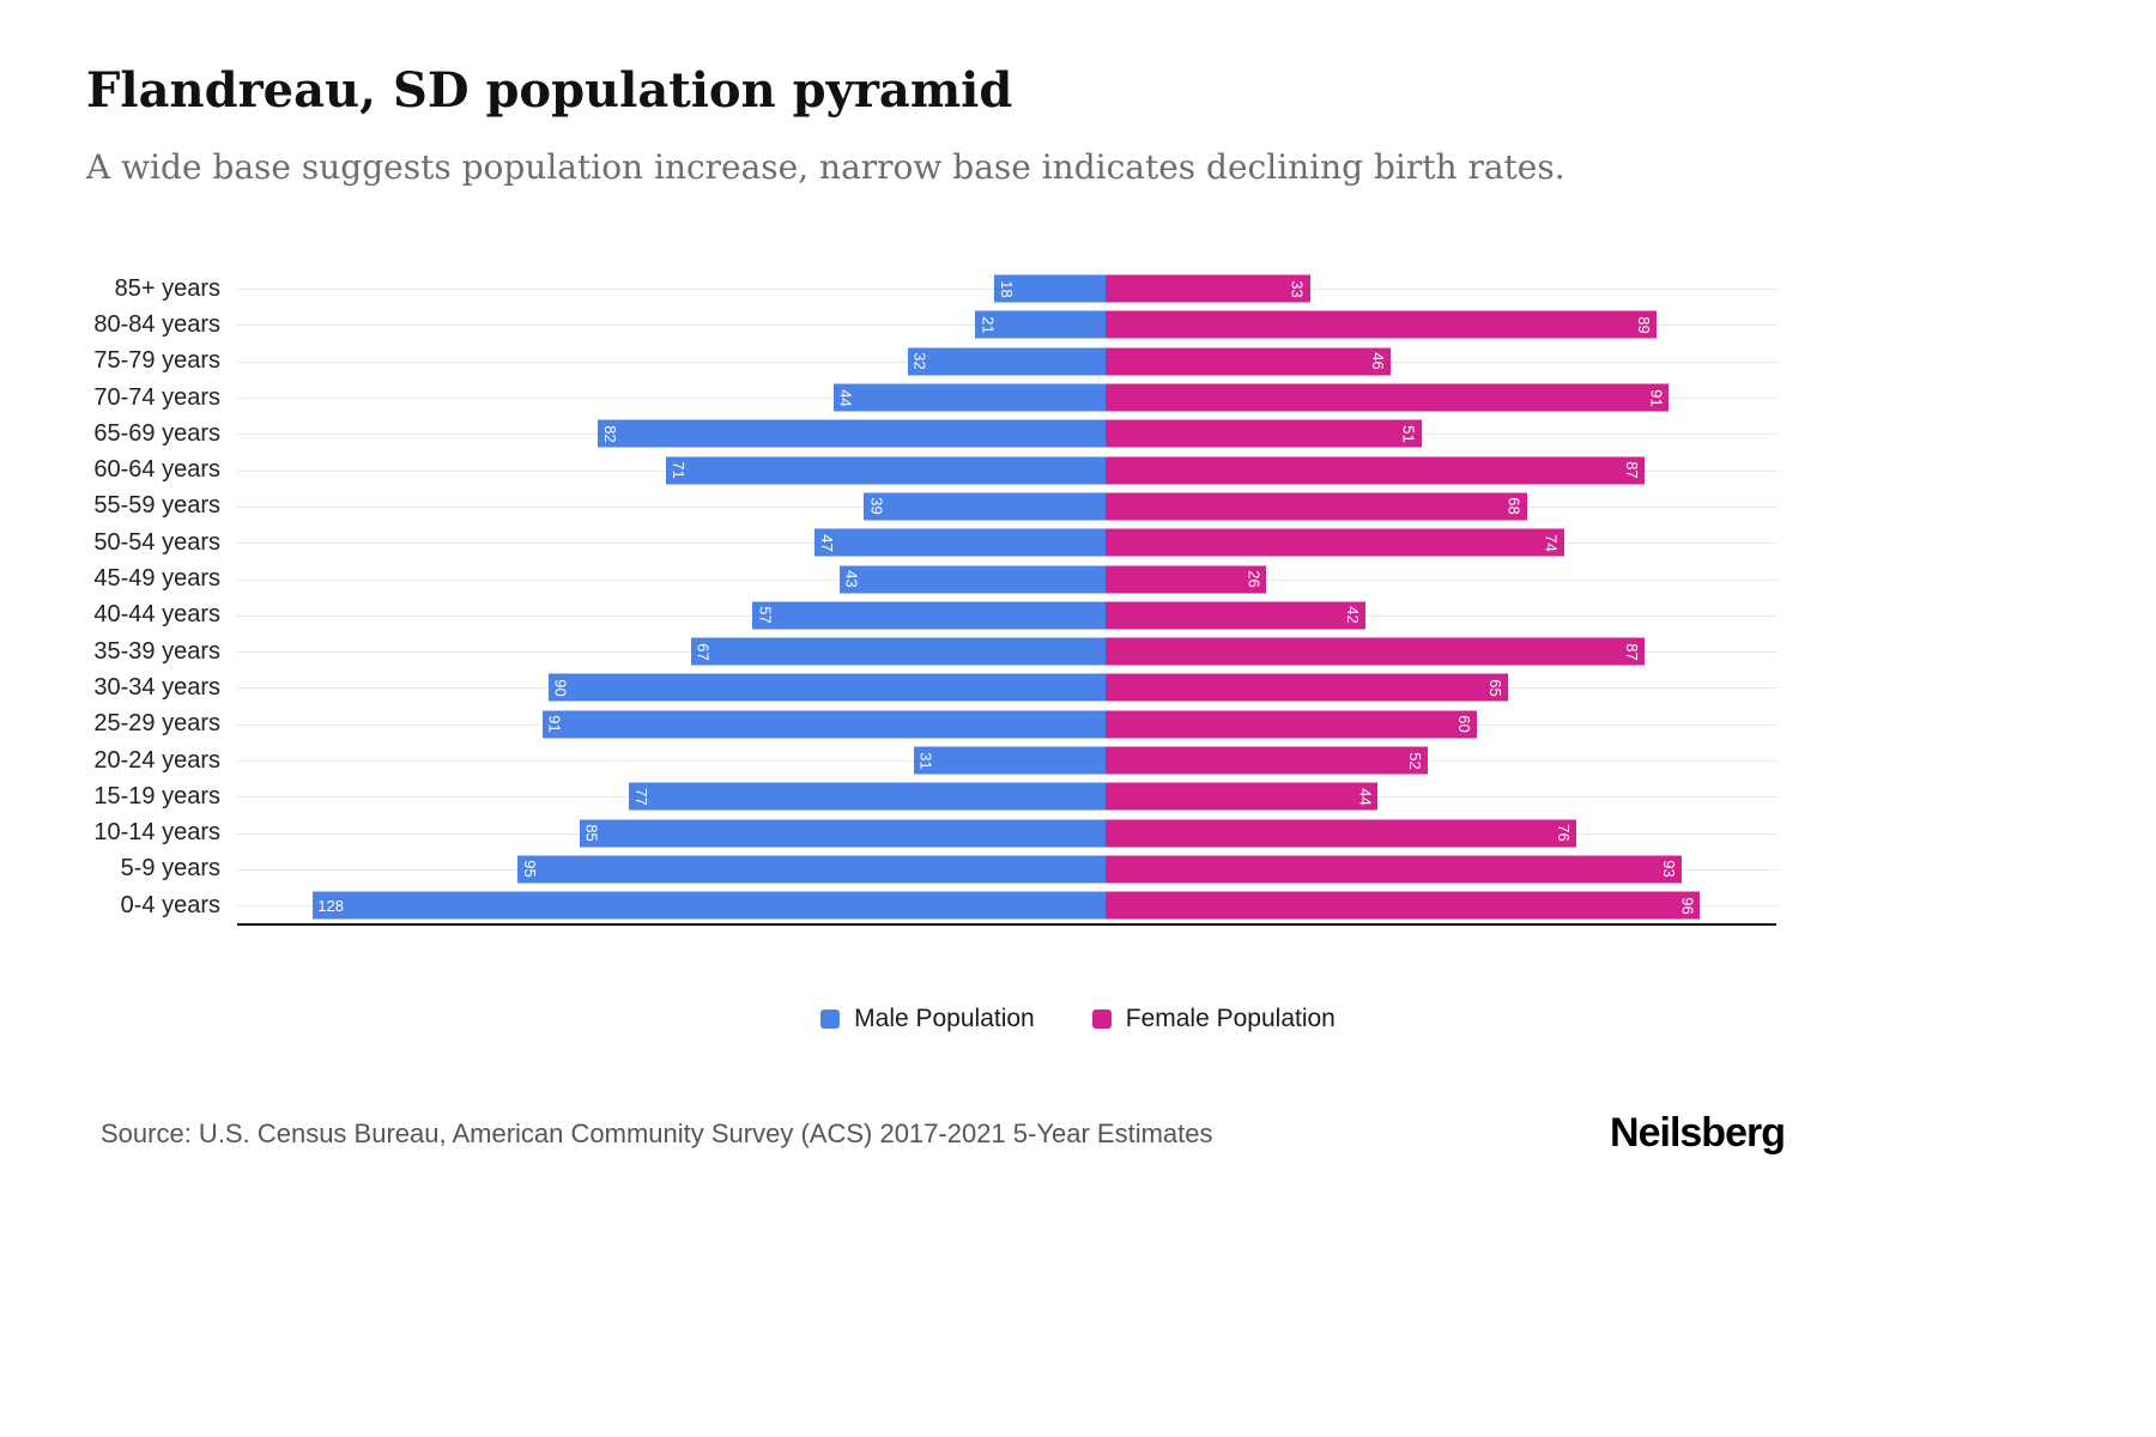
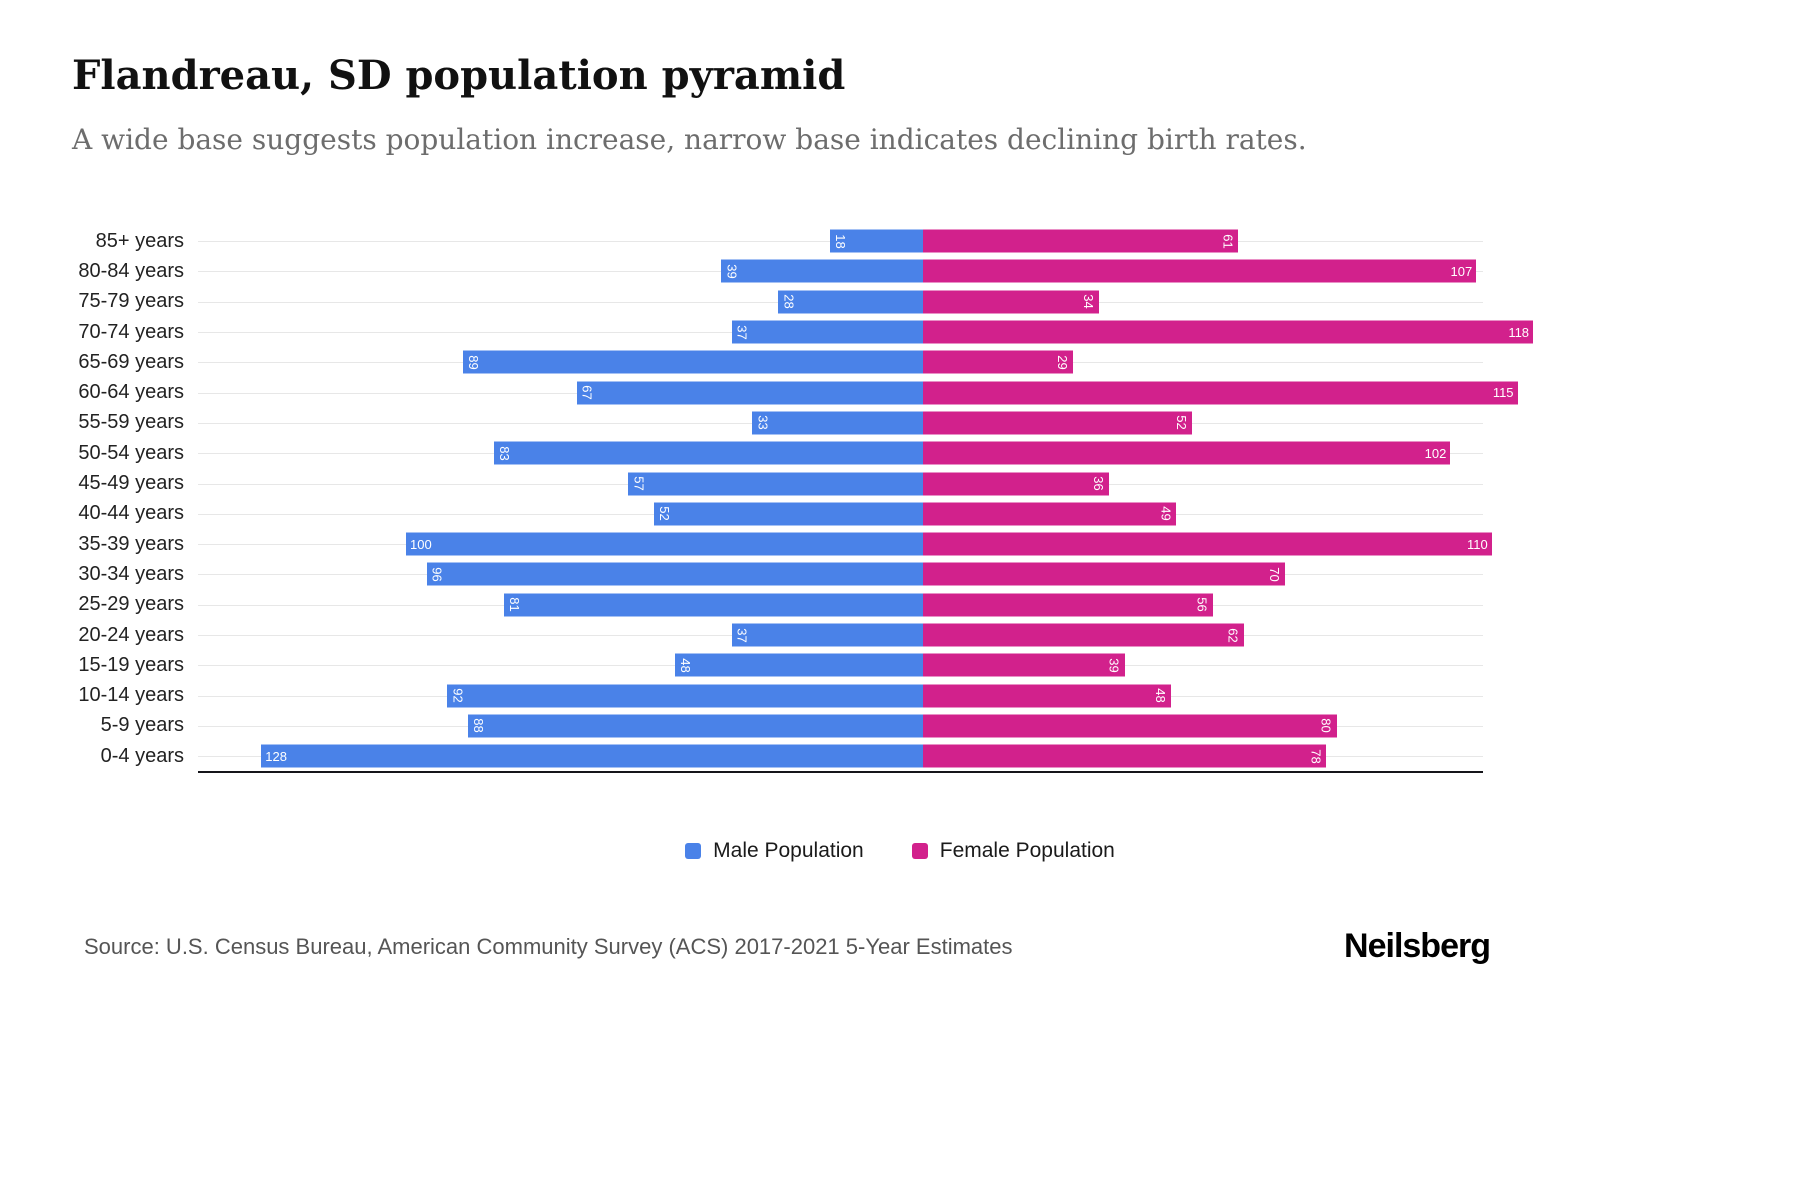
Female Population/85+ years: 33 -> 61
Male Population/80-84 years: 21 -> 39
Female Population/80-84 years: 89 -> 107
Male Population/75-79 years: 32 -> 28
Female Population/75-79 years: 46 -> 34
Male Population/70-74 years: 44 -> 37
Female Population/70-74 years: 91 -> 118
Male Population/65-69 years: 82 -> 89
Female Population/65-69 years: 51 -> 29
Male Population/60-64 years: 71 -> 67
Female Population/60-64 years: 87 -> 115
Male Population/55-59 years: 39 -> 33
Female Population/55-59 years: 68 -> 52
Male Population/50-54 years: 47 -> 83
Female Population/50-54 years: 74 -> 102
Male Population/45-49 years: 43 -> 57
Female Population/45-49 years: 26 -> 36
Male Population/40-44 years: 57 -> 52
Female Population/40-44 years: 42 -> 49
Male Population/35-39 years: 67 -> 100
Female Population/35-39 years: 87 -> 110
Male Population/30-34 years: 90 -> 96
Female Population/30-34 years: 65 -> 70
Male Population/25-29 years: 91 -> 81
Female Population/25-29 years: 60 -> 56
Male Population/20-24 years: 31 -> 37
Female Population/20-24 years: 52 -> 62
Male Population/15-19 years: 77 -> 48
Female Population/15-19 years: 44 -> 39
Male Population/10-14 years: 85 -> 92
Female Population/10-14 years: 76 -> 48
Male Population/5-9 years: 95 -> 88
Female Population/5-9 years: 93 -> 80
Female Population/0-4 years: 96 -> 78
